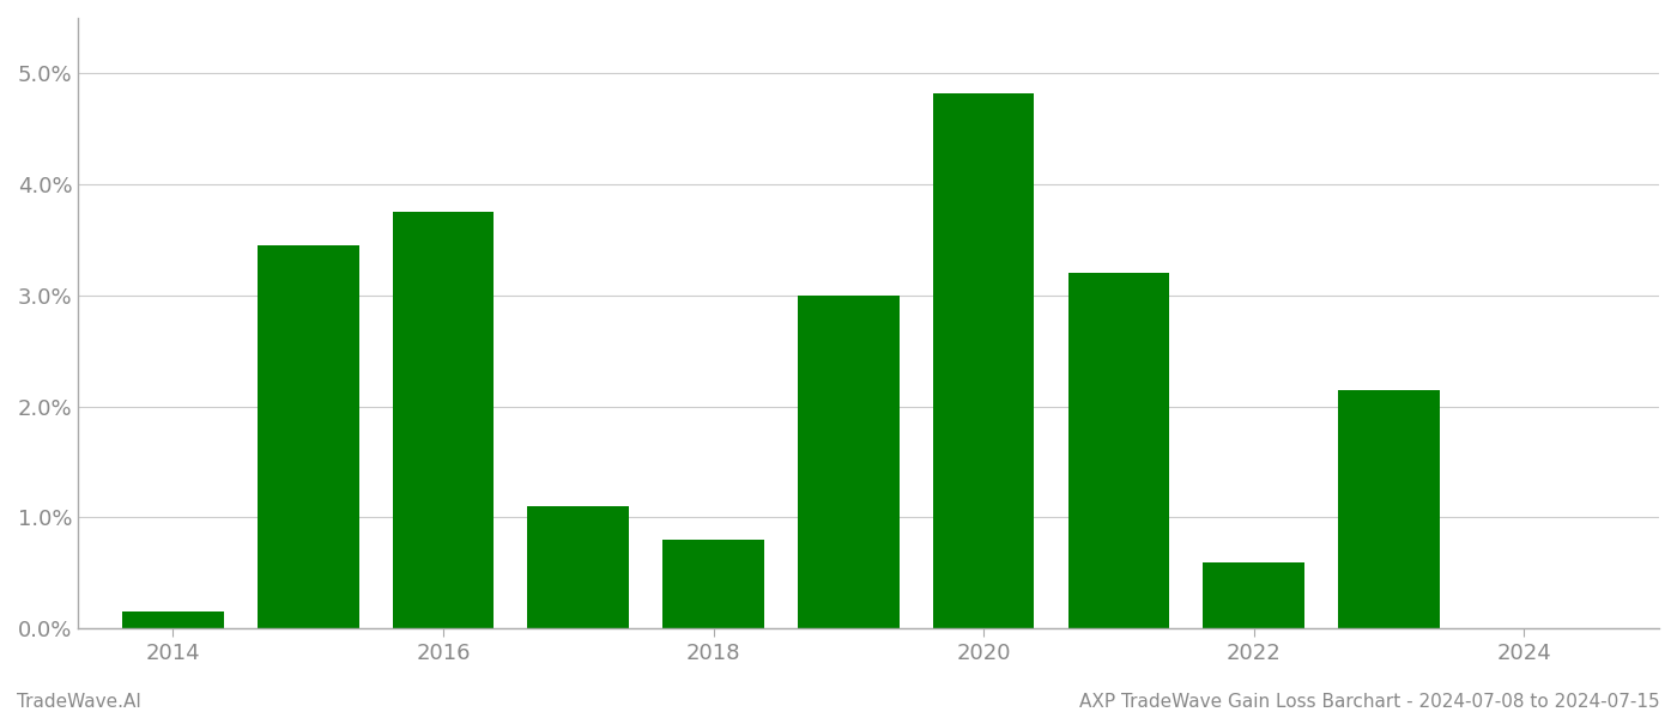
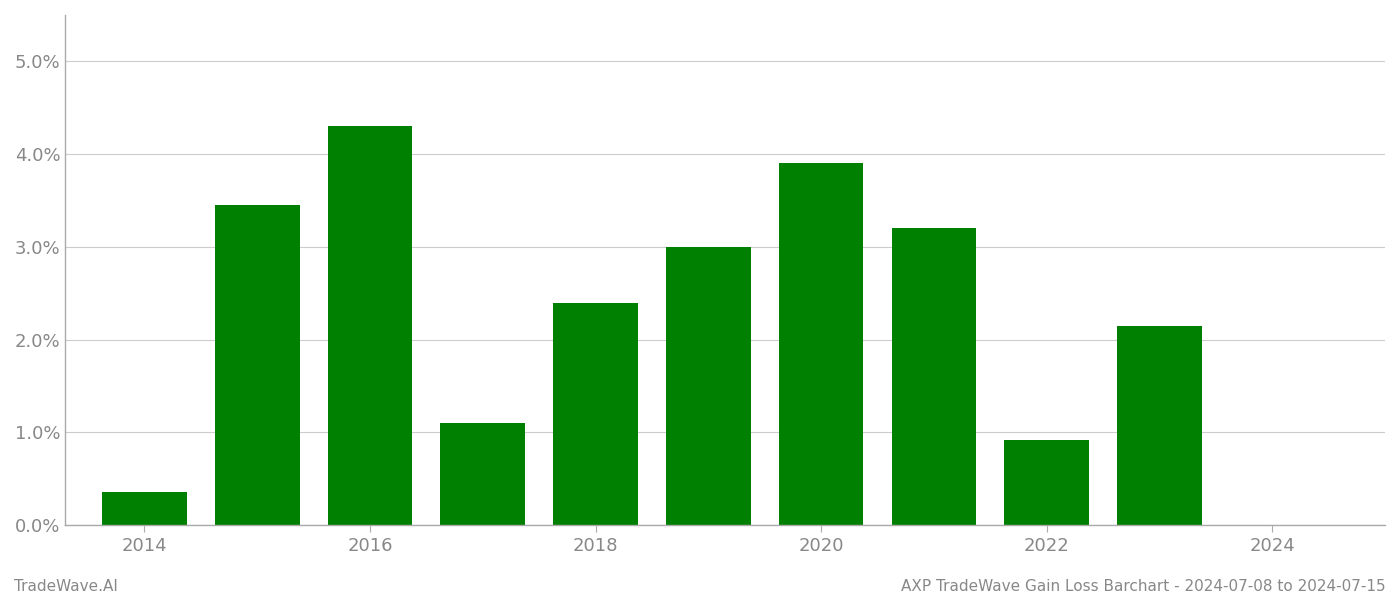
2014: 0.15% -> 0.36%
2016: 3.75% -> 4.30%
2018: 0.80% -> 2.40%
2020: 4.82% -> 3.90%
2022: 0.60% -> 0.92%
